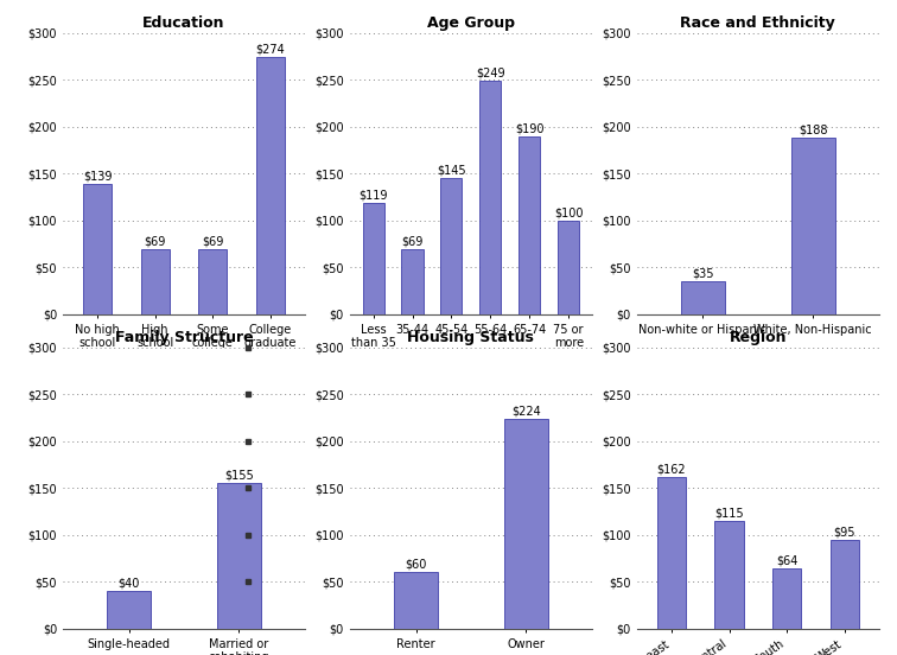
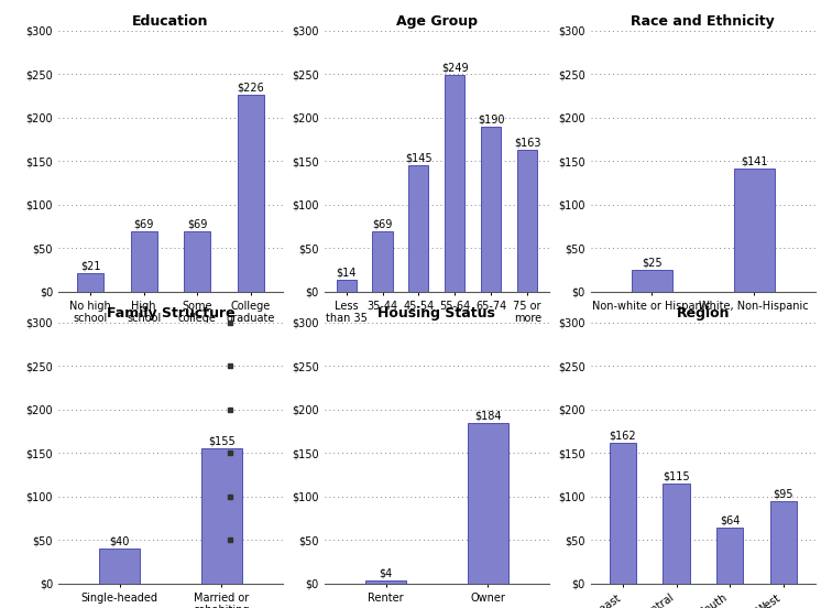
Education/No high school diploma: $139 -> $21
Education/College graduate: $274 -> $226
Age Group/Less than 35: $119 -> $14
Age Group/75 or more: $100 -> $163
Race and Ethnicity/Non-white or Hispanic: $35 -> $25
Race and Ethnicity/White, Non-Hispanic: $188 -> $141
Housing Status/Renter: $60 -> $4
Housing Status/Owner: $224 -> $184
